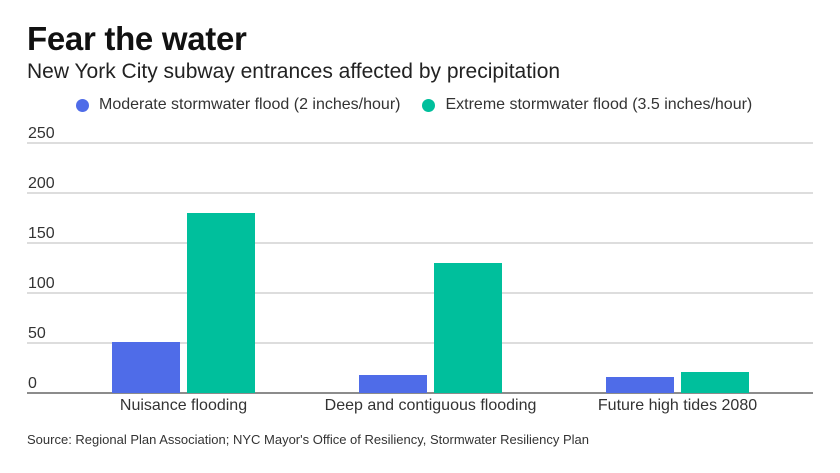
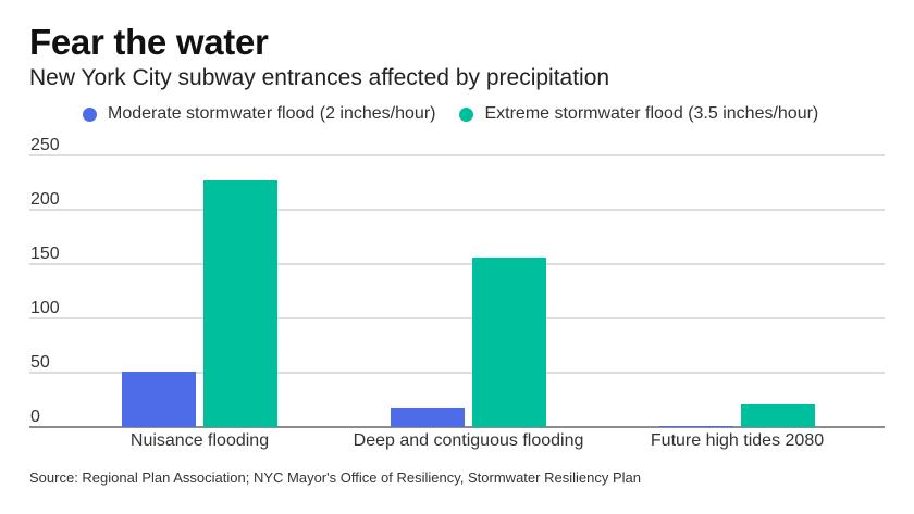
Extreme stormwater flood (3.5 inches/hour)/Nuisance flooding: 180 -> 227
Extreme stormwater flood (3.5 inches/hour)/Deep and contiguous flooding: 130 -> 156
Moderate stormwater flood (2 inches/hour)/Future high tides 2080: 16 -> 1
